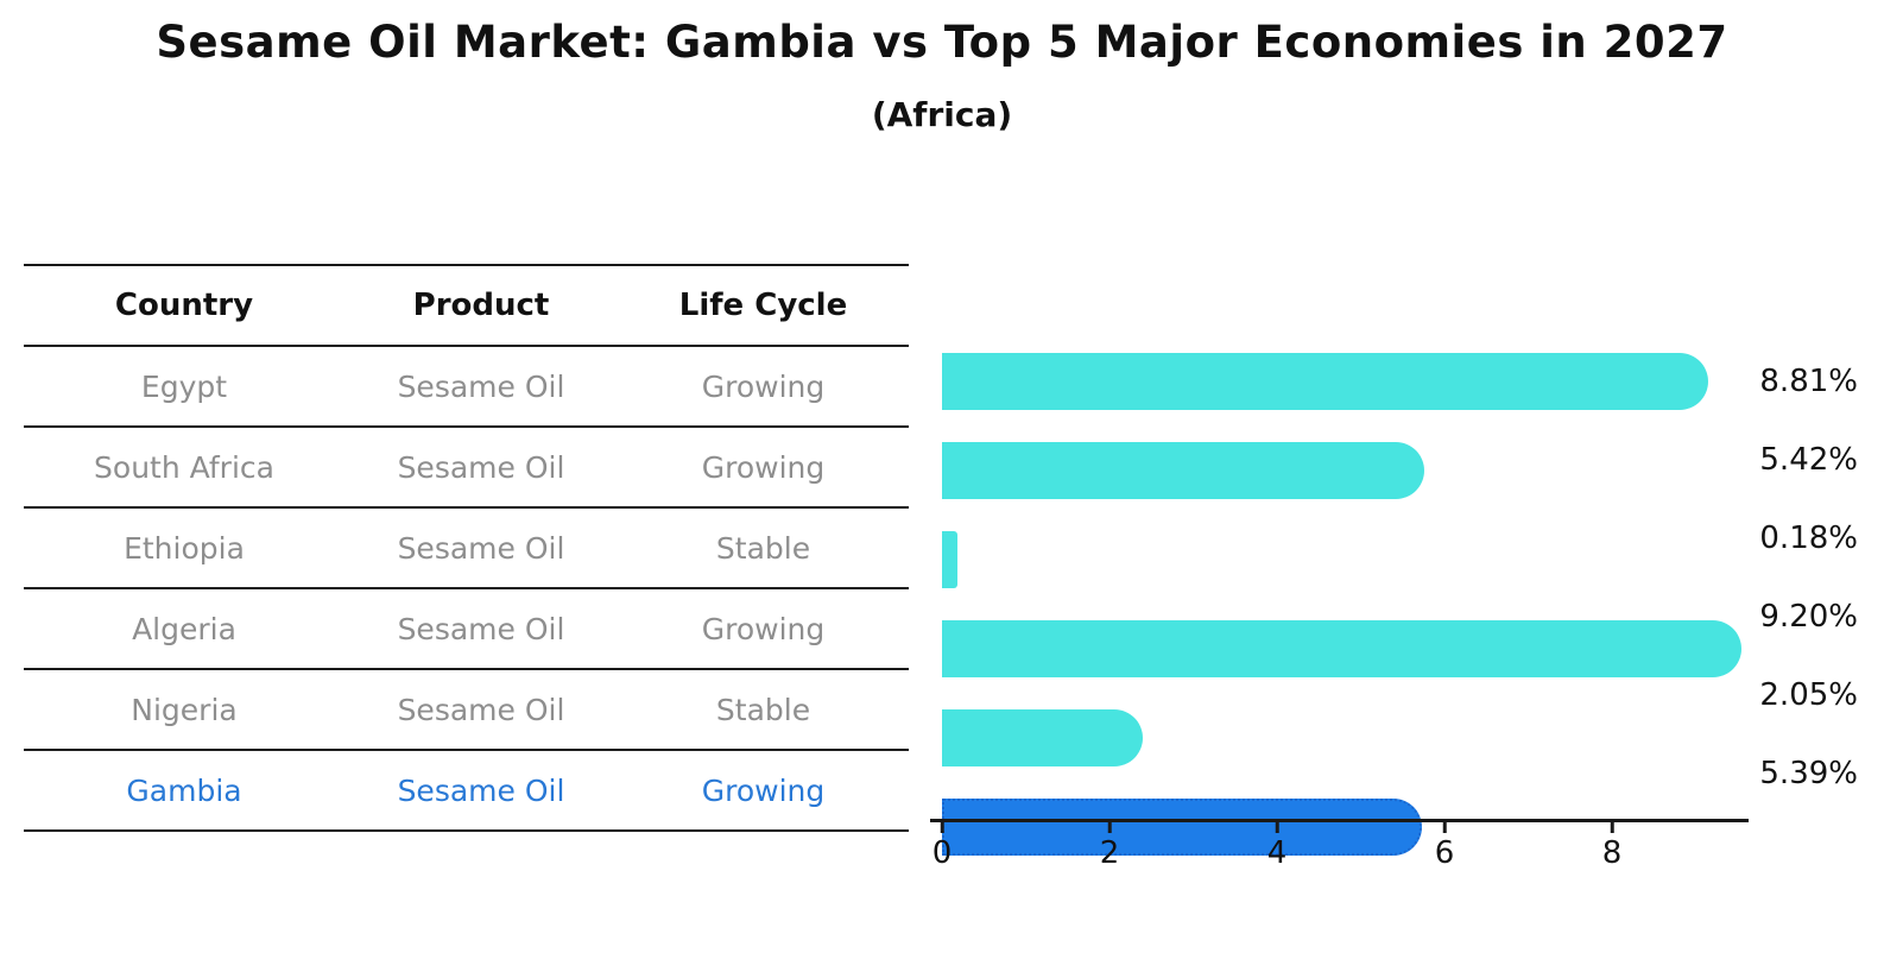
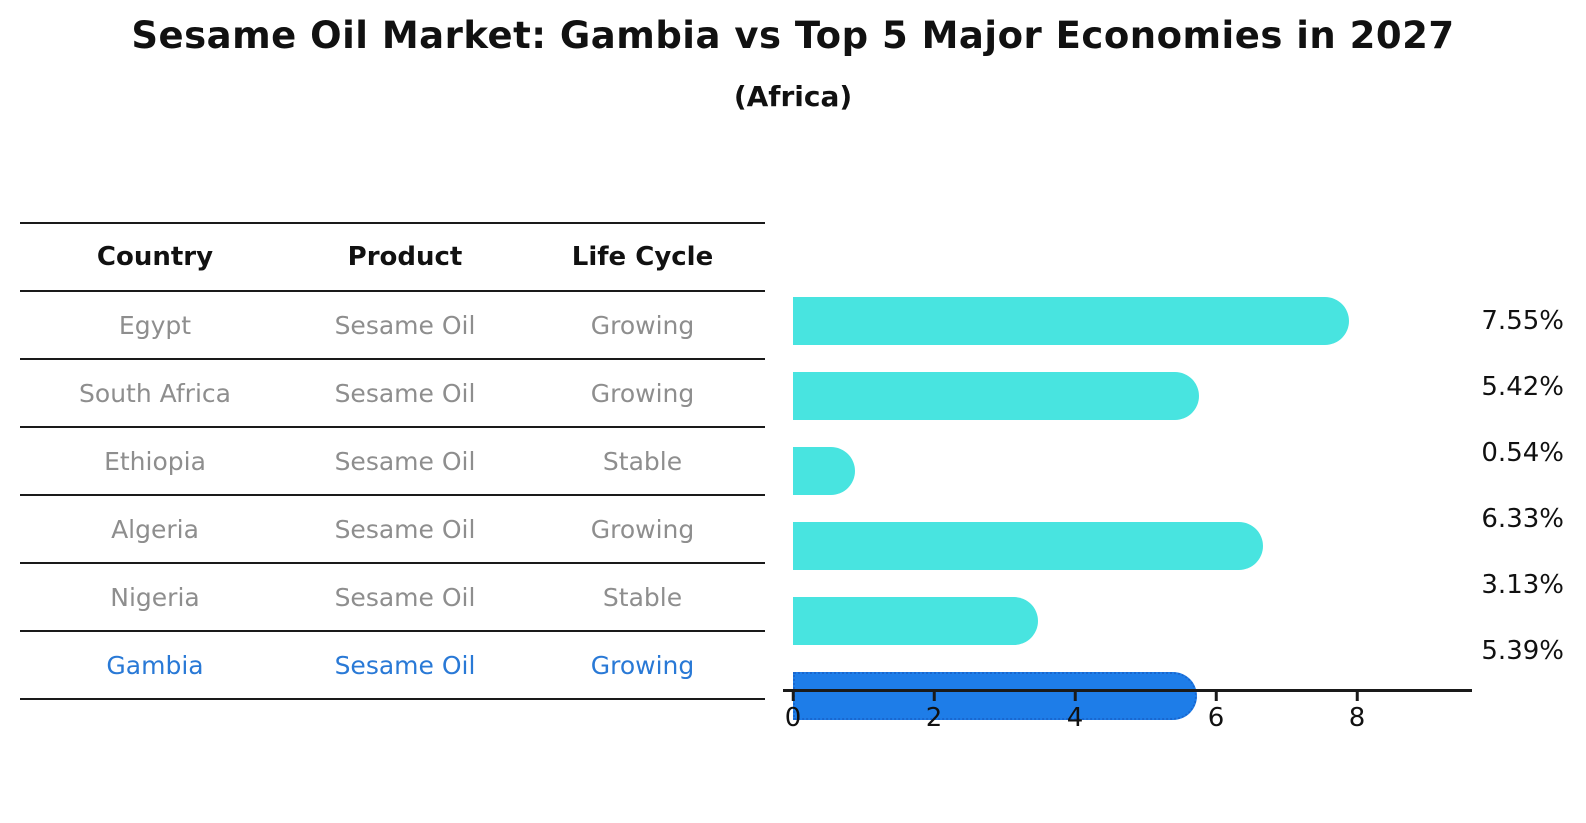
Egypt: 8.81% -> 7.55%
Ethiopia: 0.18% -> 0.54%
Algeria: 9.20% -> 6.33%
Nigeria: 2.05% -> 3.13%
